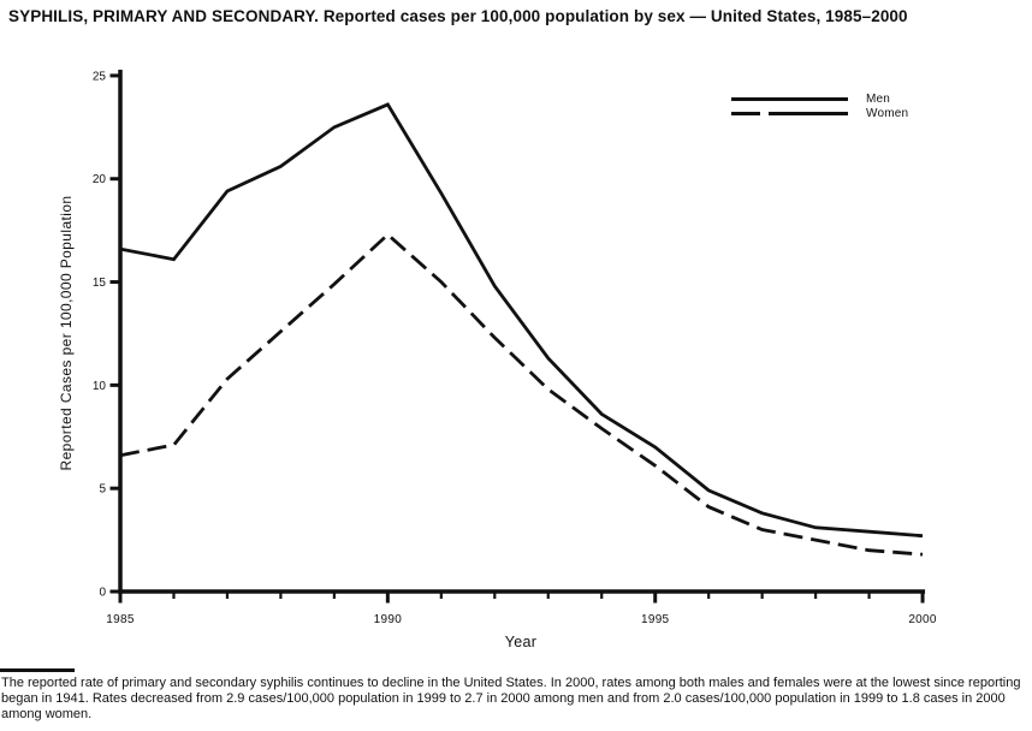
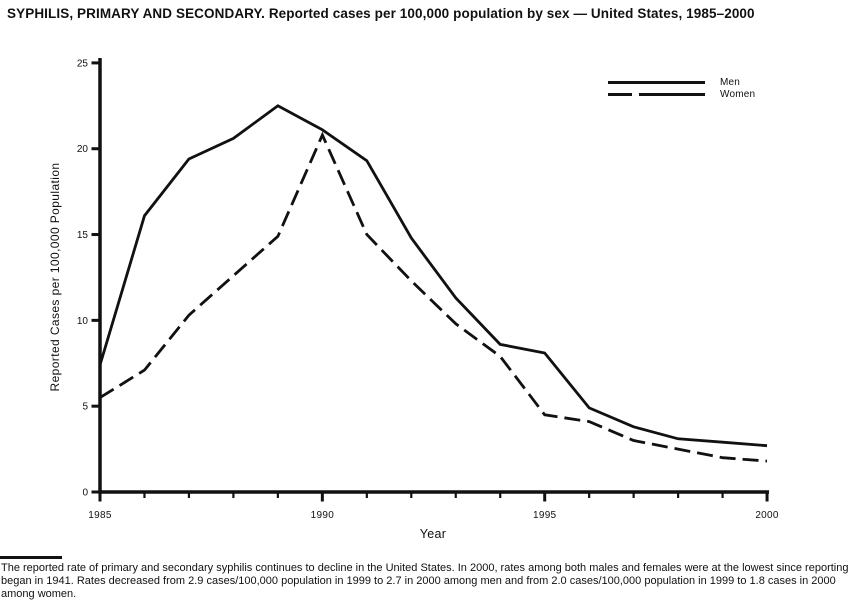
Men/1985: 16.6 -> 7.4
Women/1985: 6.6 -> 5.5
Men/1990: 23.6 -> 21.1
Women/1990: 17.3 -> 20.8
Men/1995: 7.0 -> 8.1
Women/1995: 6.1 -> 4.5
